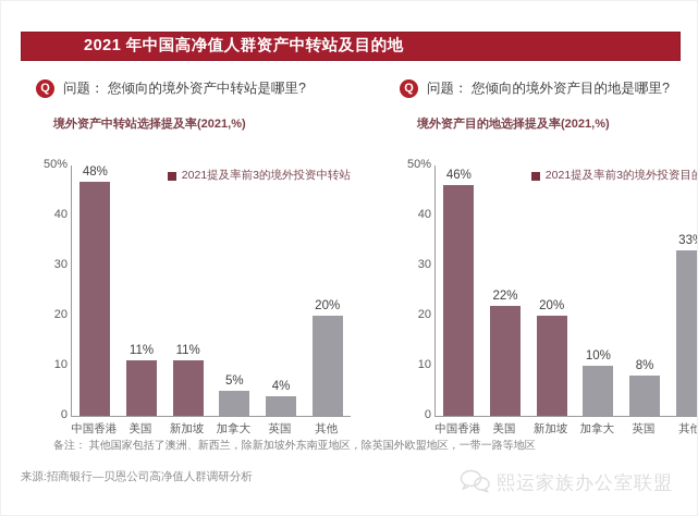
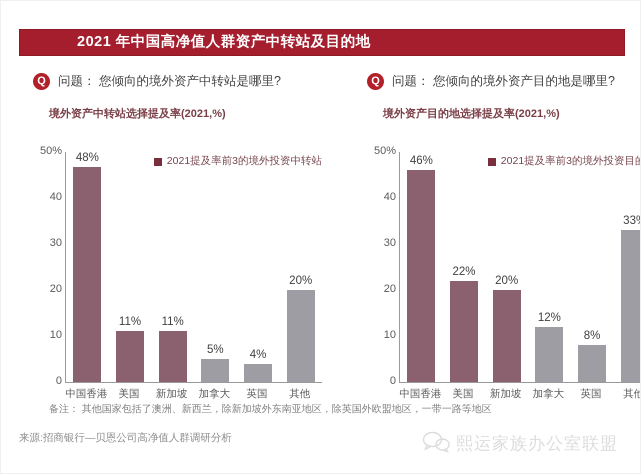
境外资产目的地选择提及率(2021,%)/加拿大: 10% -> 12%
